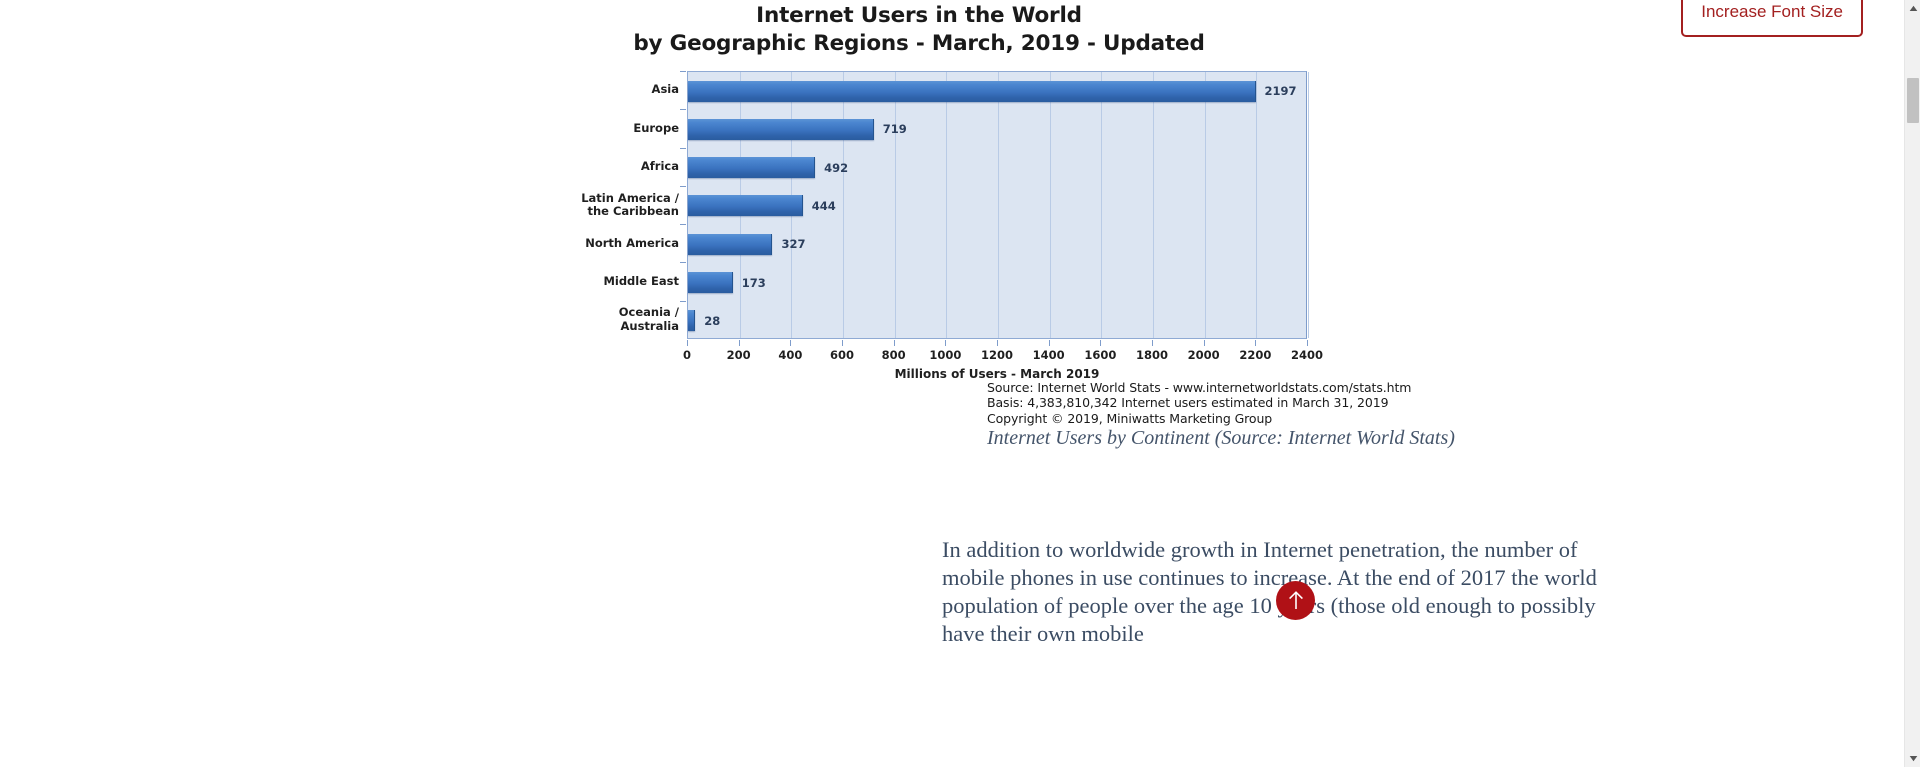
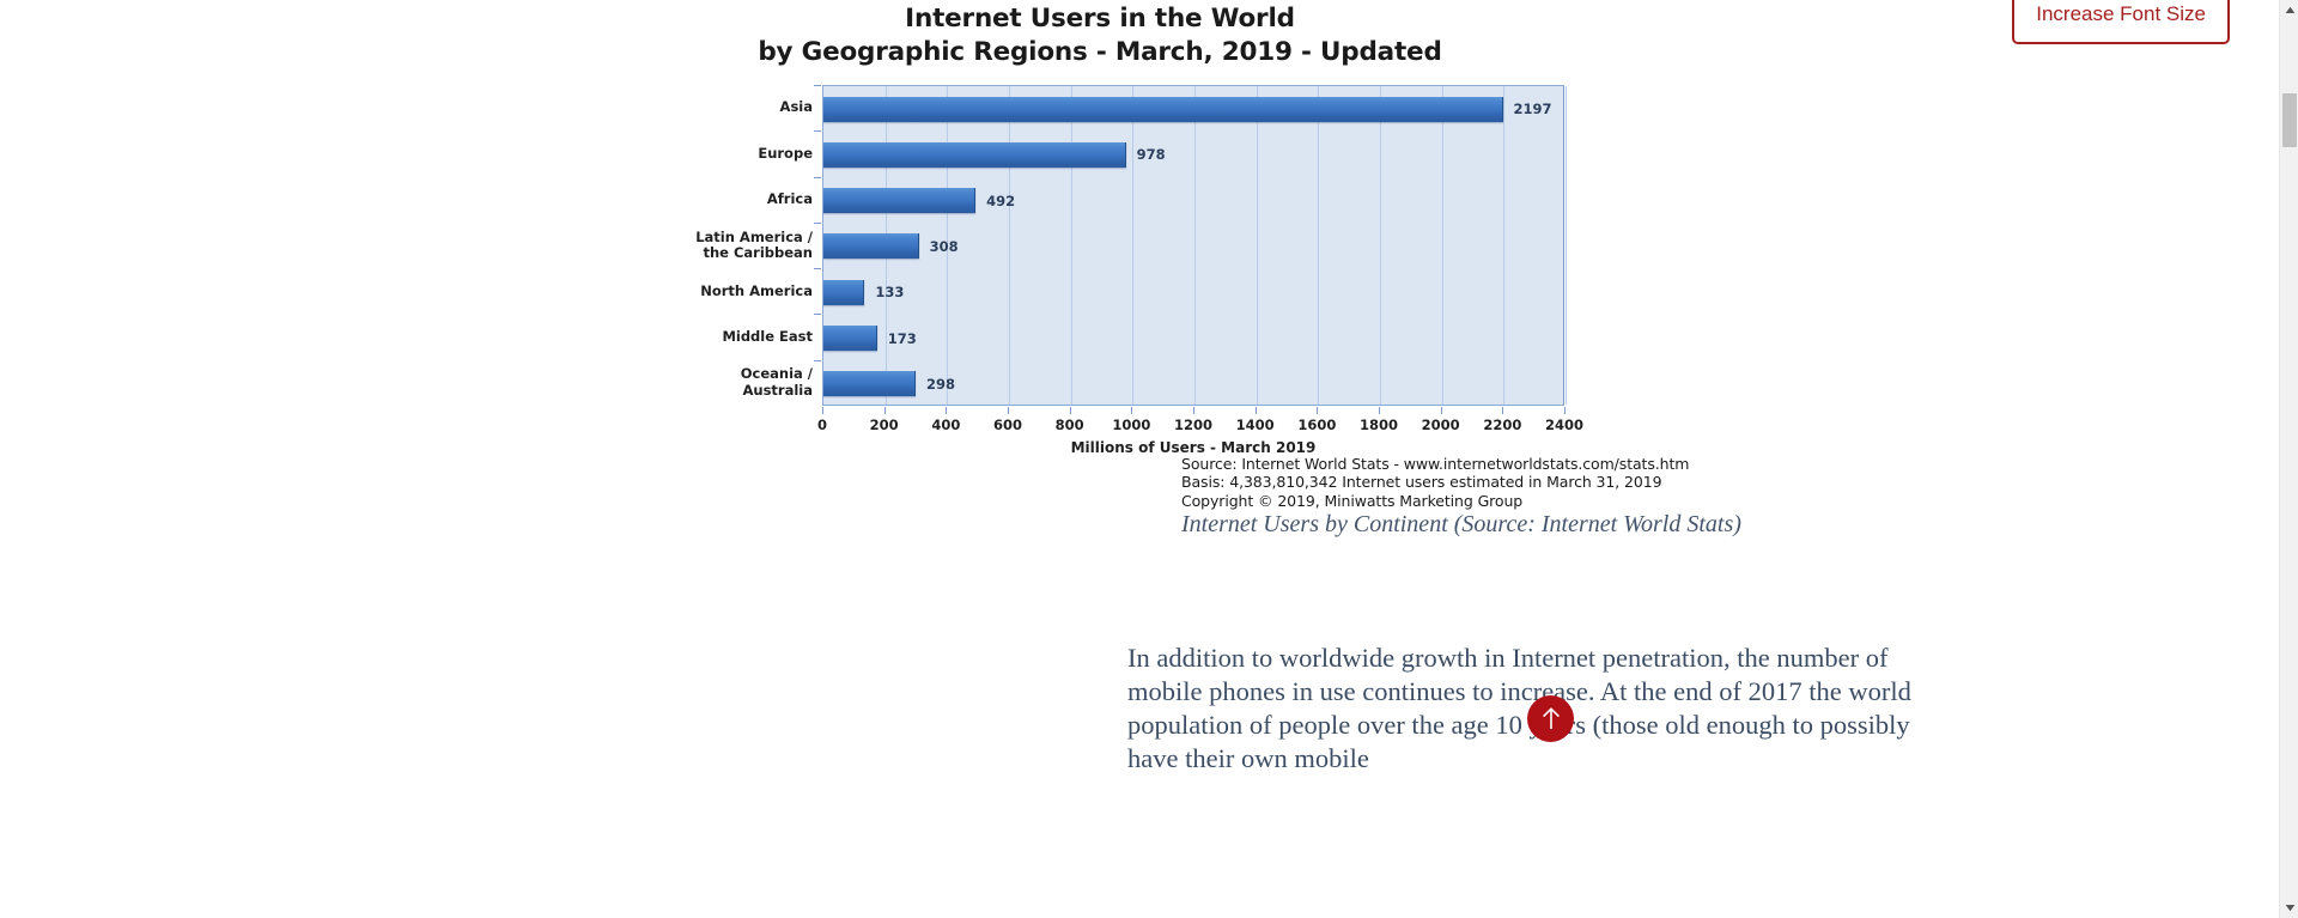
Europe: 719 -> 978
Latin America / the Caribbean: 444 -> 308
North America: 327 -> 133
Oceania / Australia: 28 -> 298
